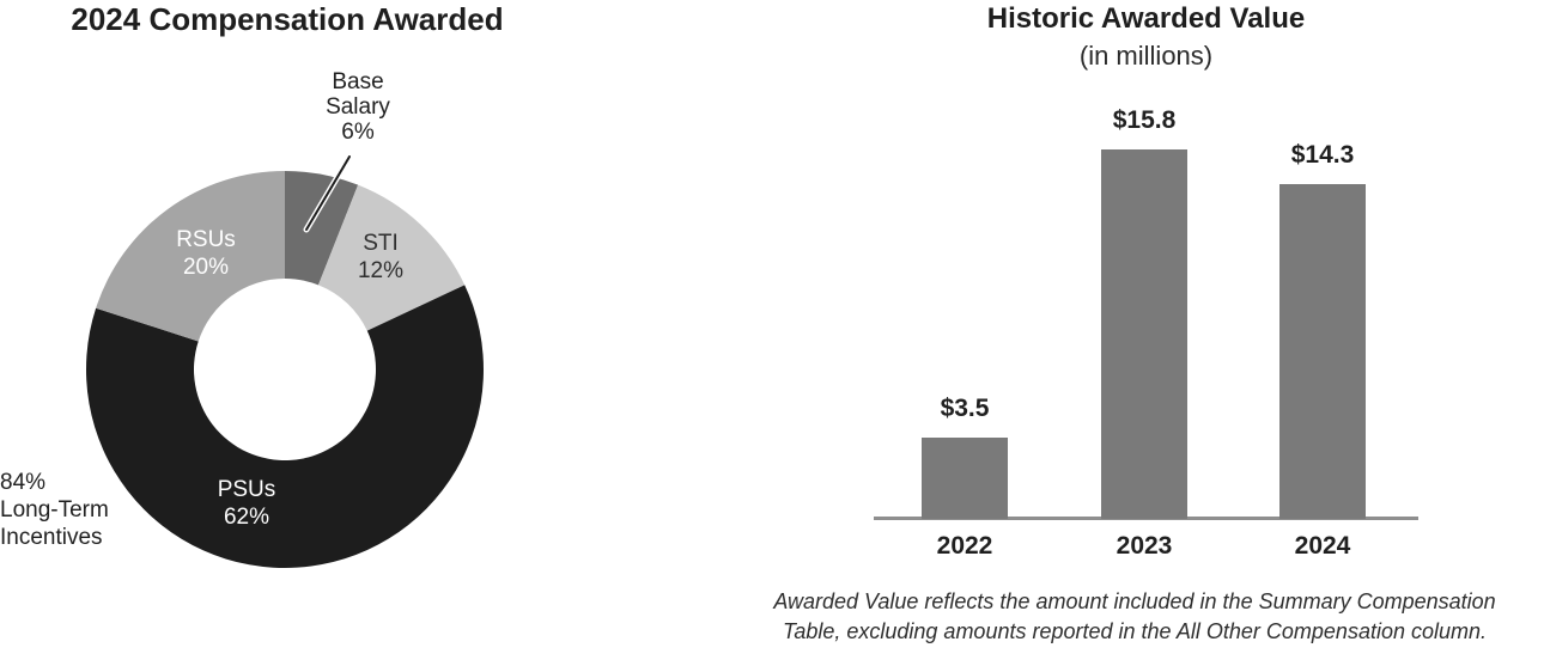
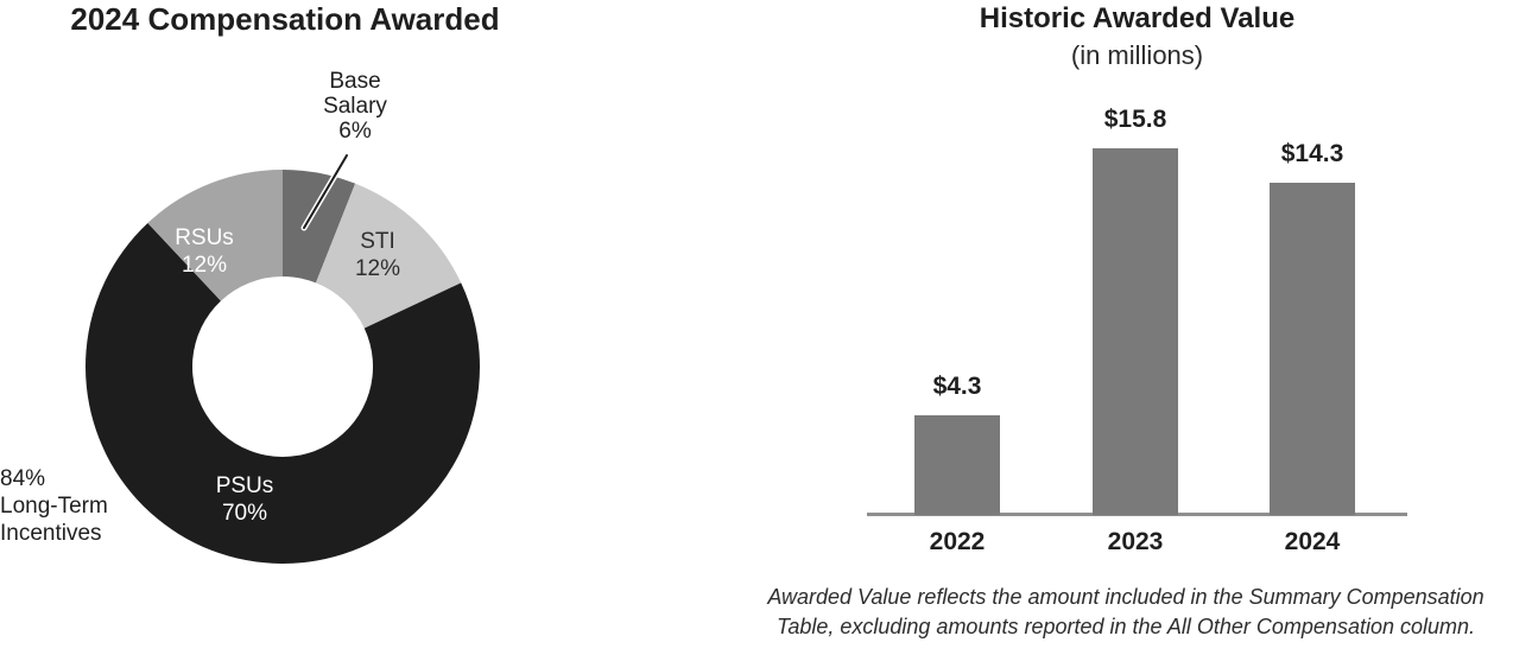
2024 Compensation Awarded/PSUs: 62% -> 70%
2024 Compensation Awarded/RSUs: 20% -> 12%
Historic Awarded Value/2022: $3.5 -> $4.3
